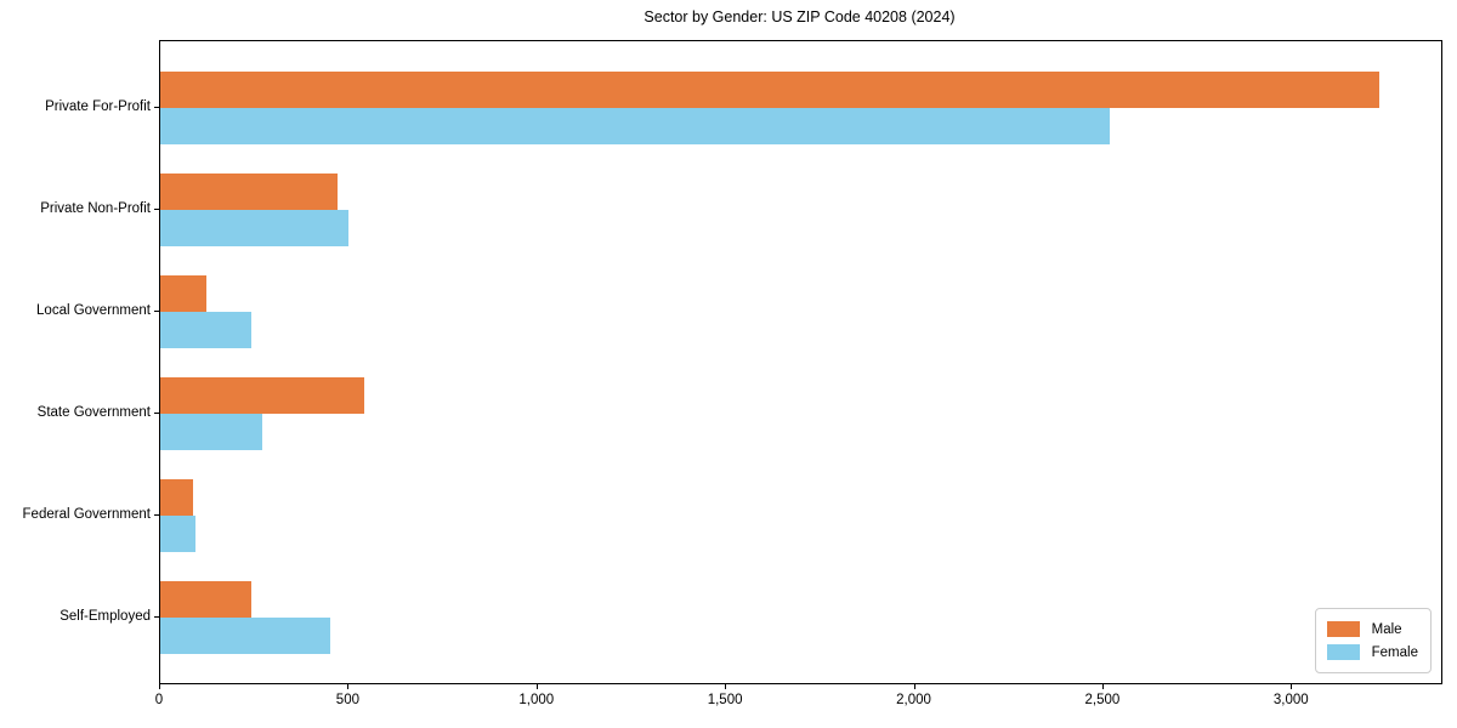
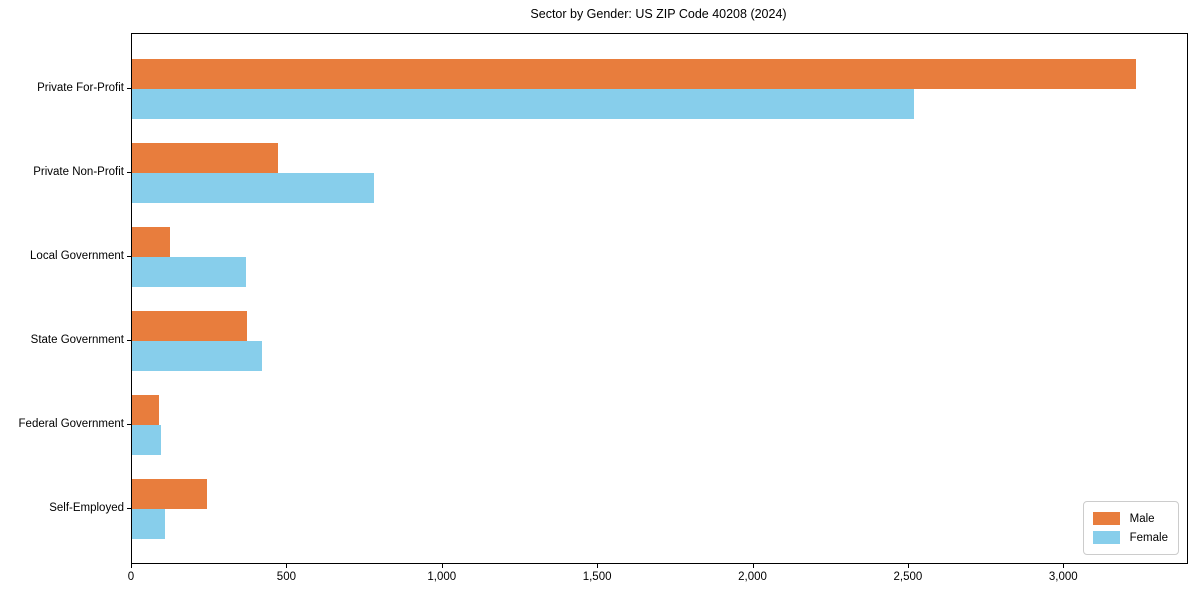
Female/Private Non-Profit: 500 -> 780
Female/Local Government: 240 -> 370
Male/State Government: 540 -> 370
Female/State Government: 270 -> 420
Female/Self-Employed: 450 -> 110
